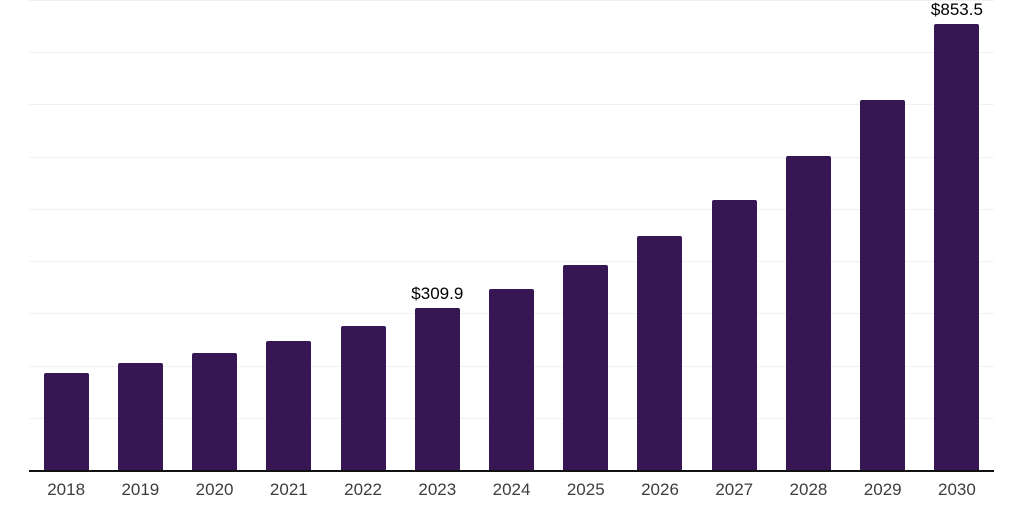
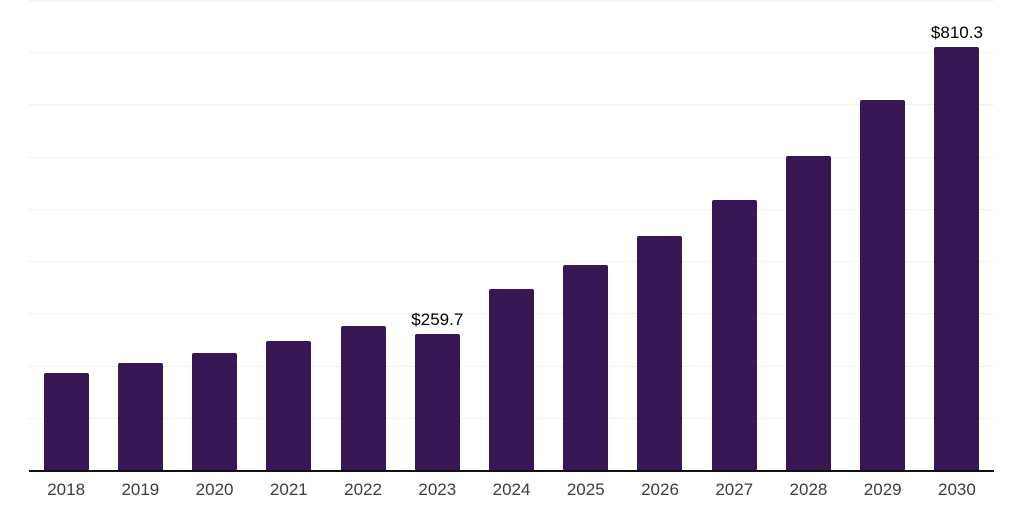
2023: $309.9 -> $259.7
2030: $853.5 -> $810.3
